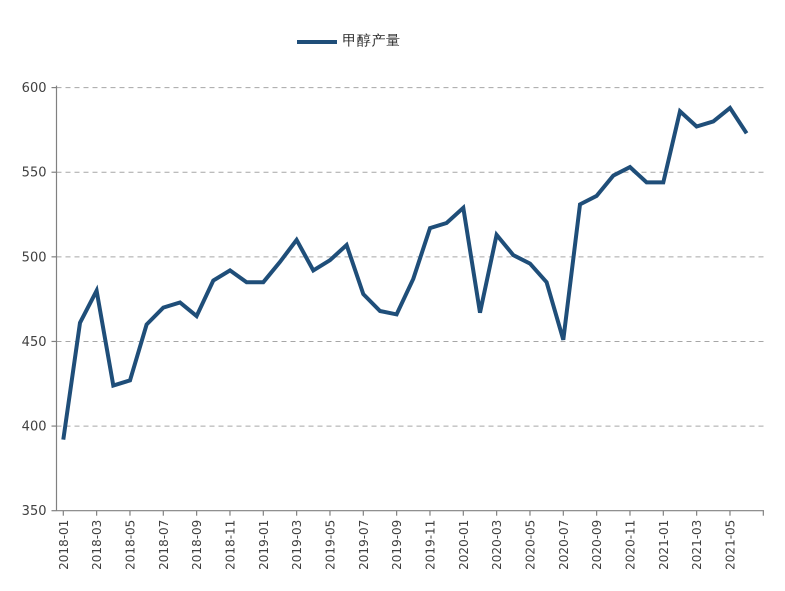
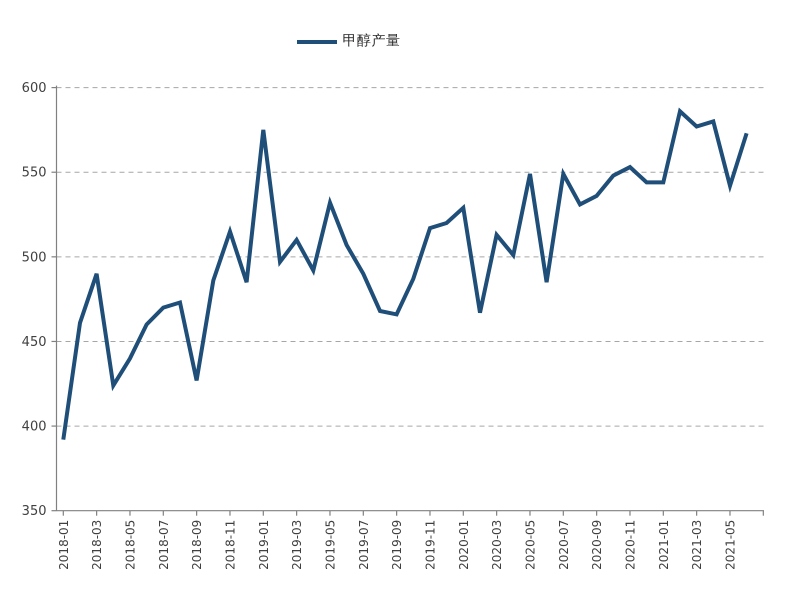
2018-03: 480 -> 490
2018-05: 427 -> 440
2018-09: 465 -> 427
2018-11: 492 -> 515
2019-01: 485 -> 575
2019-05: 498 -> 532
2019-07: 478 -> 490
2020-05: 496 -> 549
2020-07: 451 -> 549
2021-05: 588 -> 542
